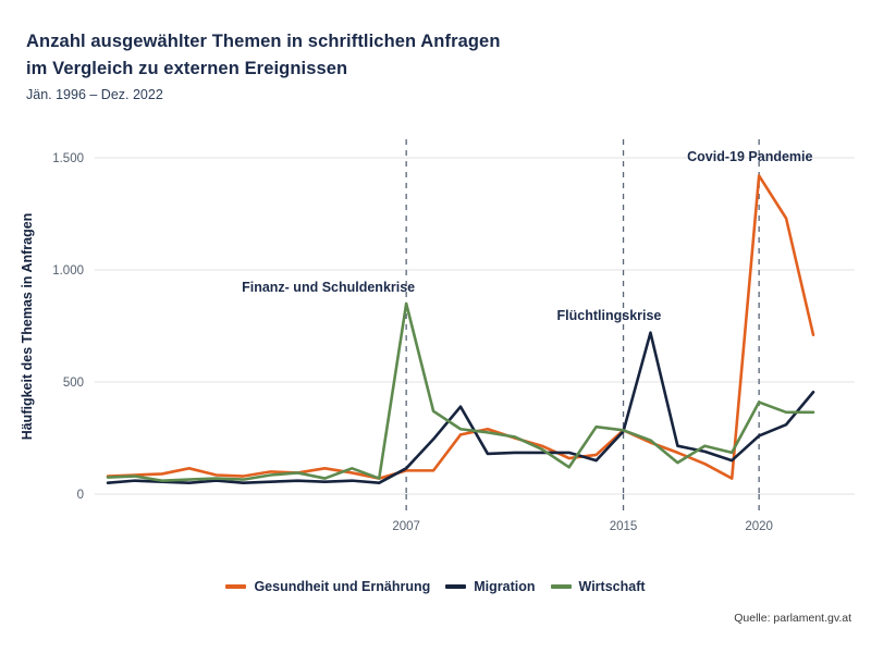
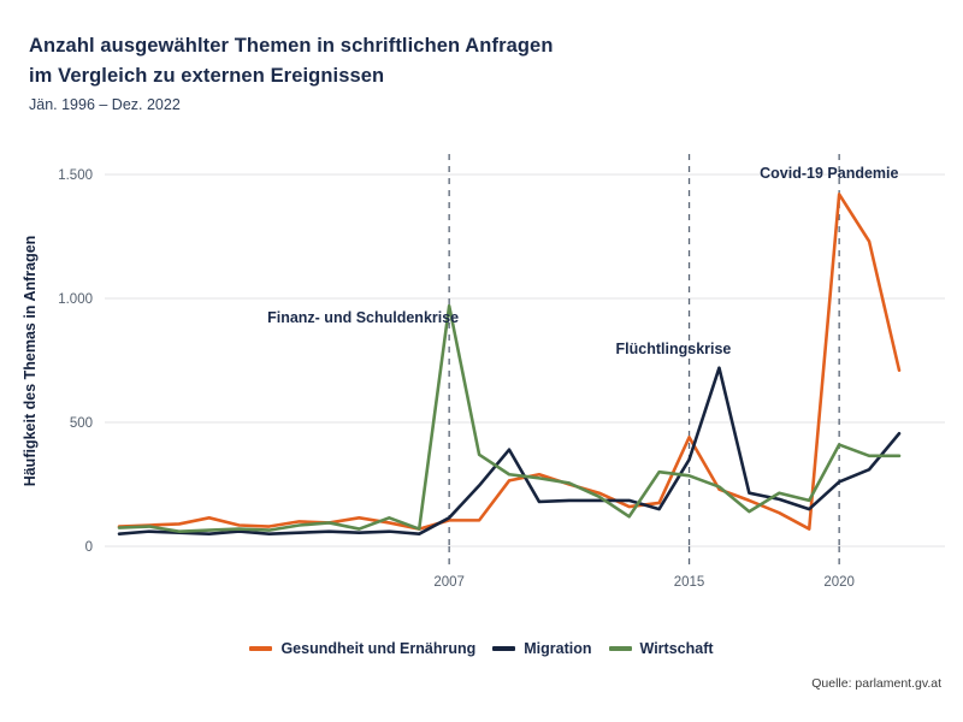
Wirtschaft/2007: 850 -> 970
Gesundheit und Ernährung/2015: 280 -> 440
Migration/2015: 280 -> 350
